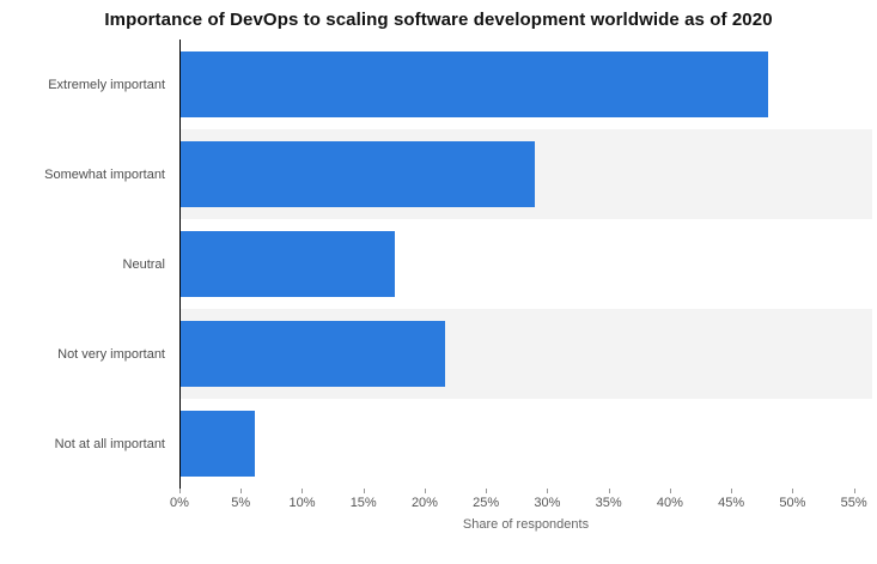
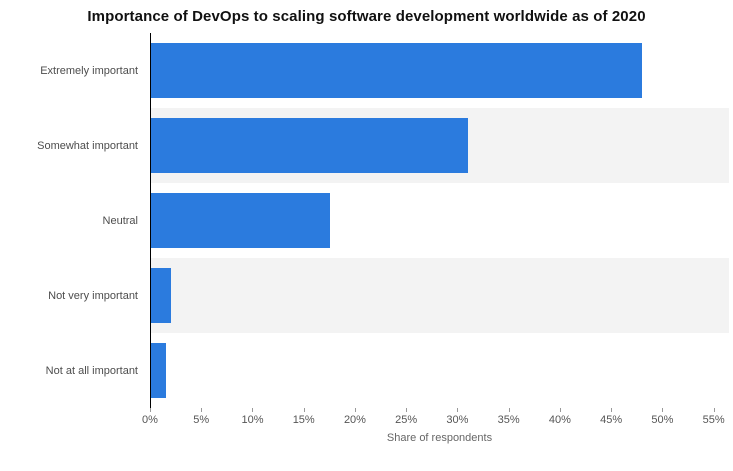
Somewhat important: 28.9% -> 31.0%
Not very important: 21.6% -> 2.0%
Not at all important: 6.1% -> 1.5%
